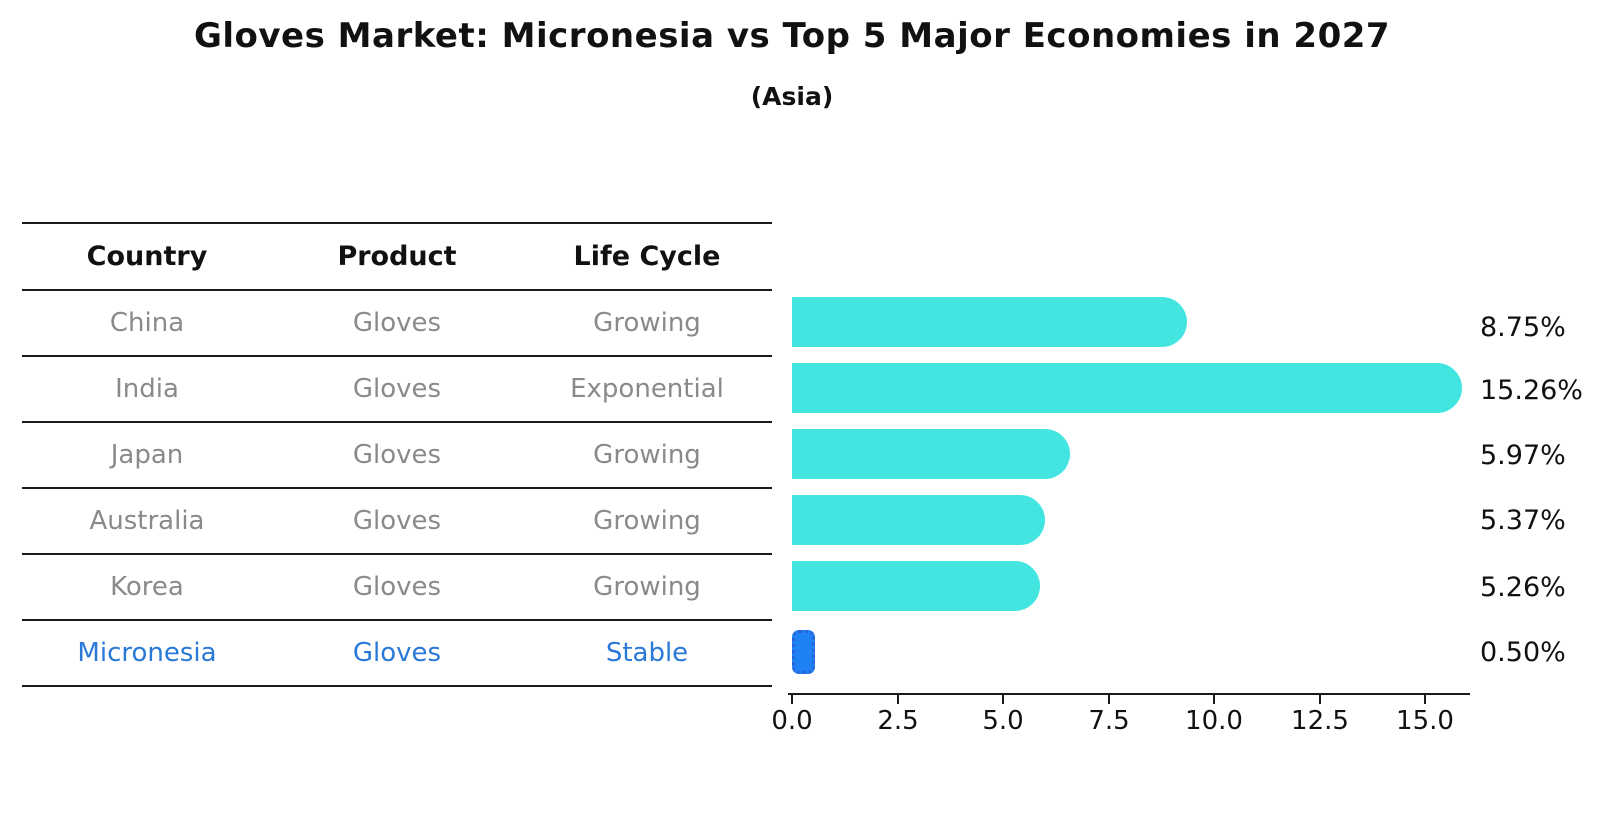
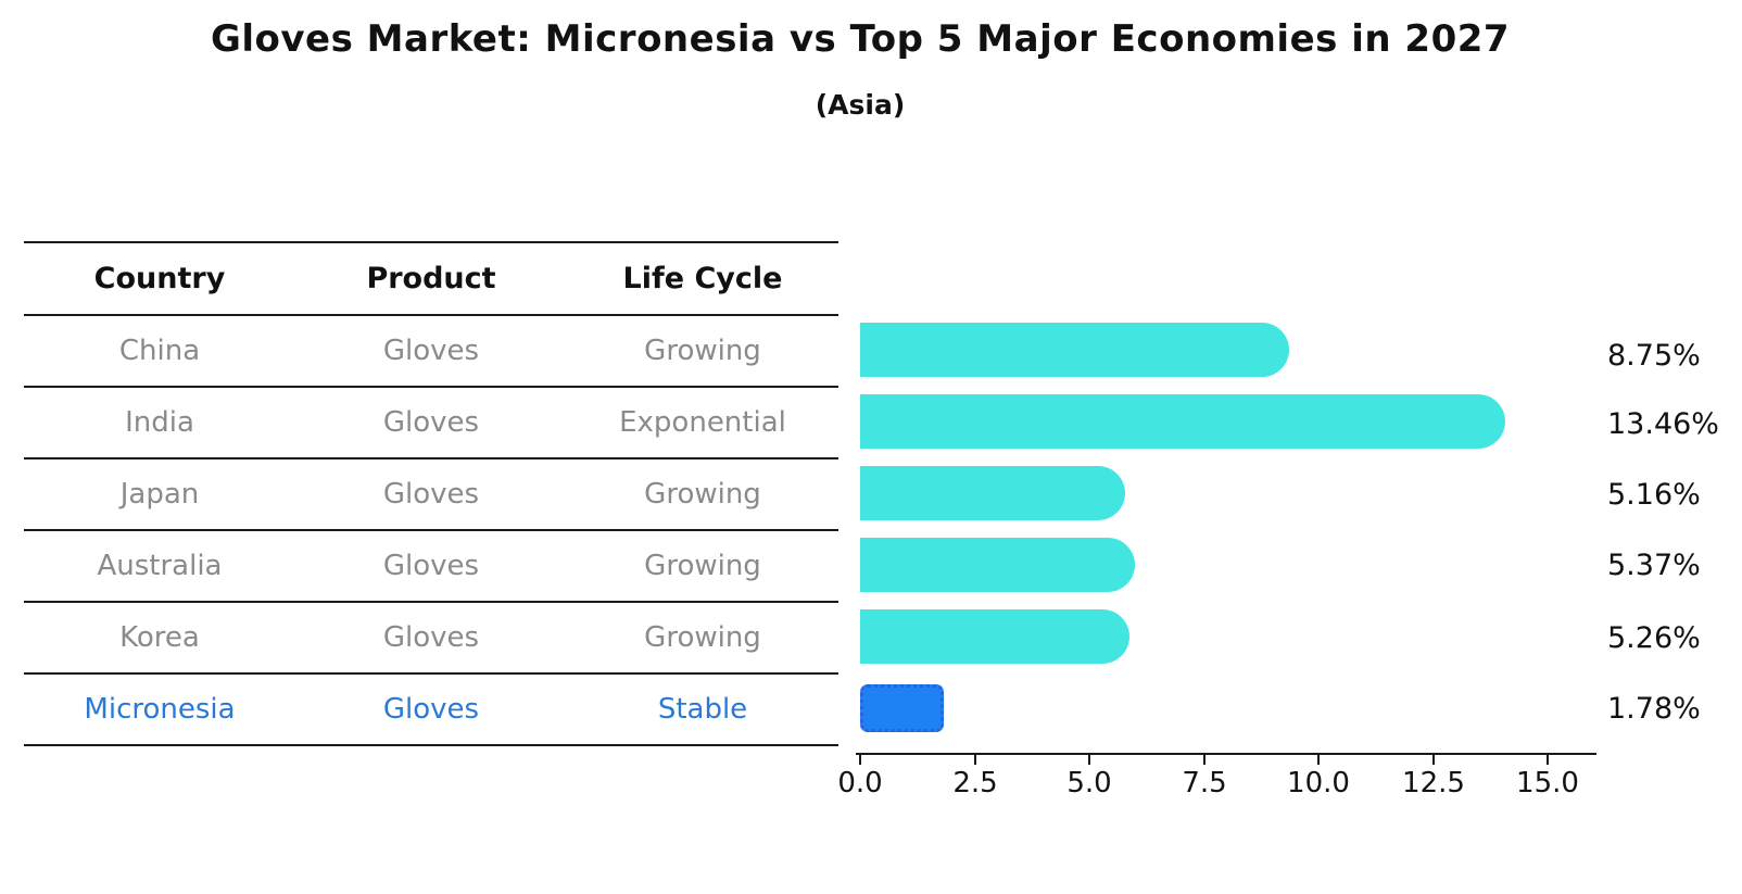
India: 15.26% -> 13.46%
Japan: 5.97% -> 5.16%
Micronesia: 0.50% -> 1.78%
